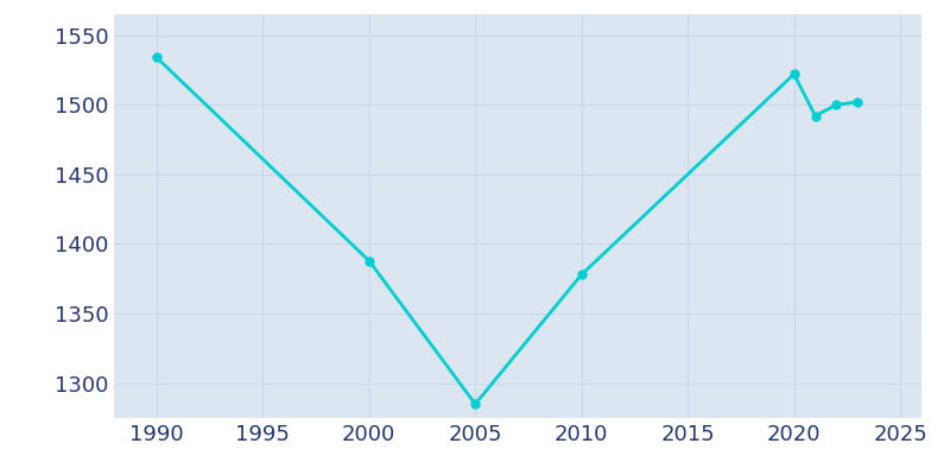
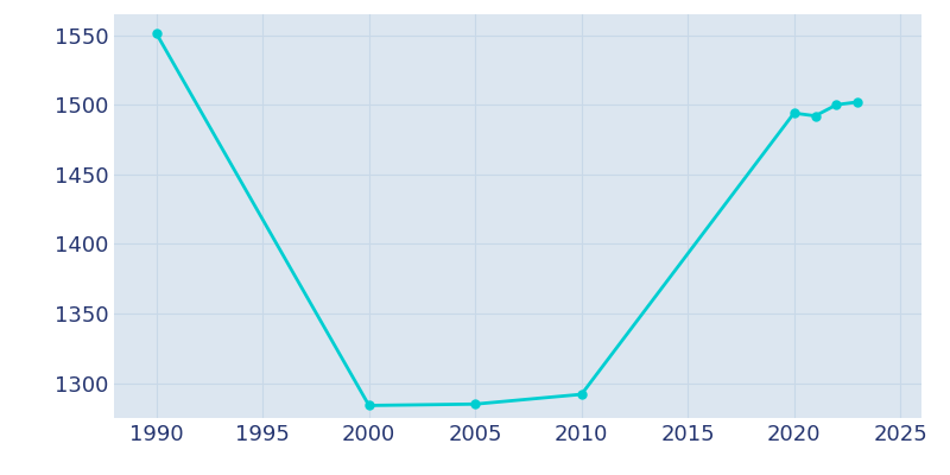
1990: 1534 -> 1551
2000: 1388 -> 1284
2010: 1378 -> 1292
2020: 1522 -> 1494
